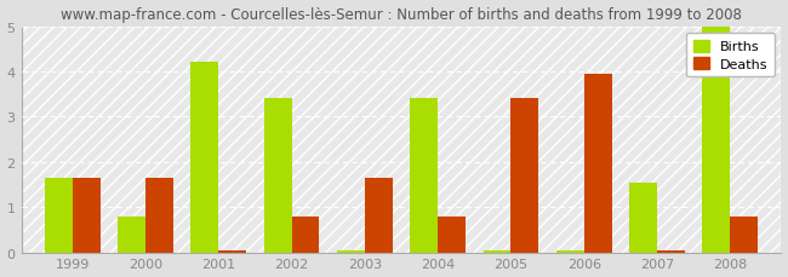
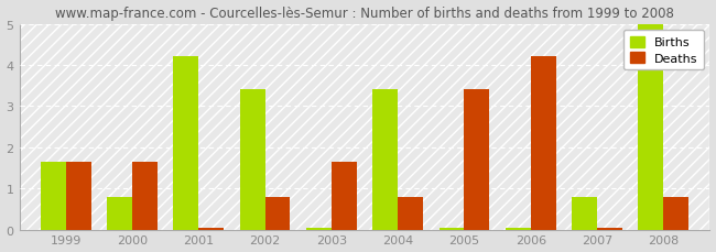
Deaths/2006: 3.95 -> 4.20
Births/2007: 1.55 -> 0.80
